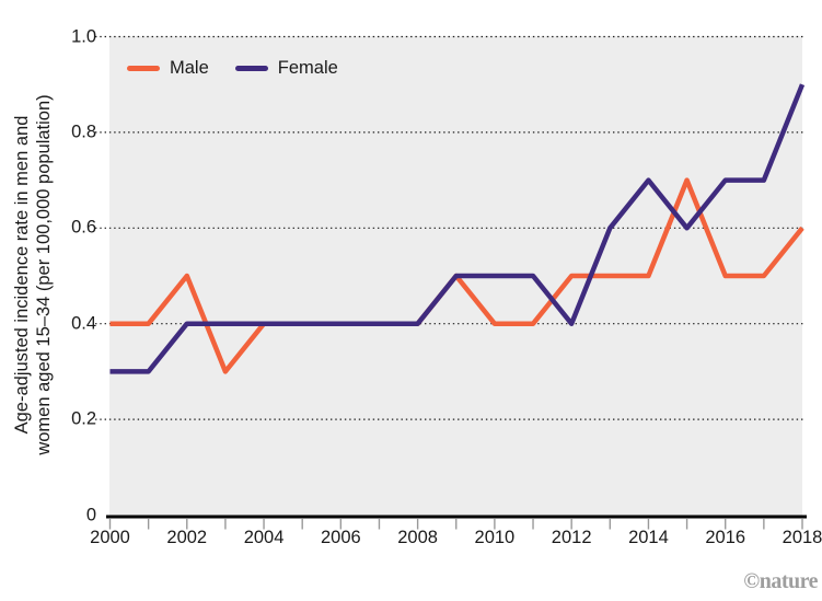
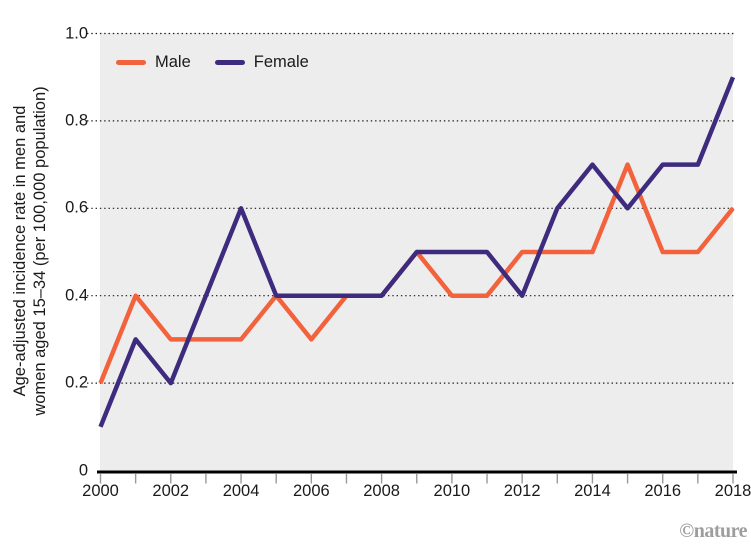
Male/2000: 0.4 -> 0.2
Female/2000: 0.3 -> 0.1
Male/2002: 0.5 -> 0.3
Female/2002: 0.4 -> 0.2
Male/2004: 0.4 -> 0.3
Female/2004: 0.4 -> 0.6
Male/2006: 0.4 -> 0.3
